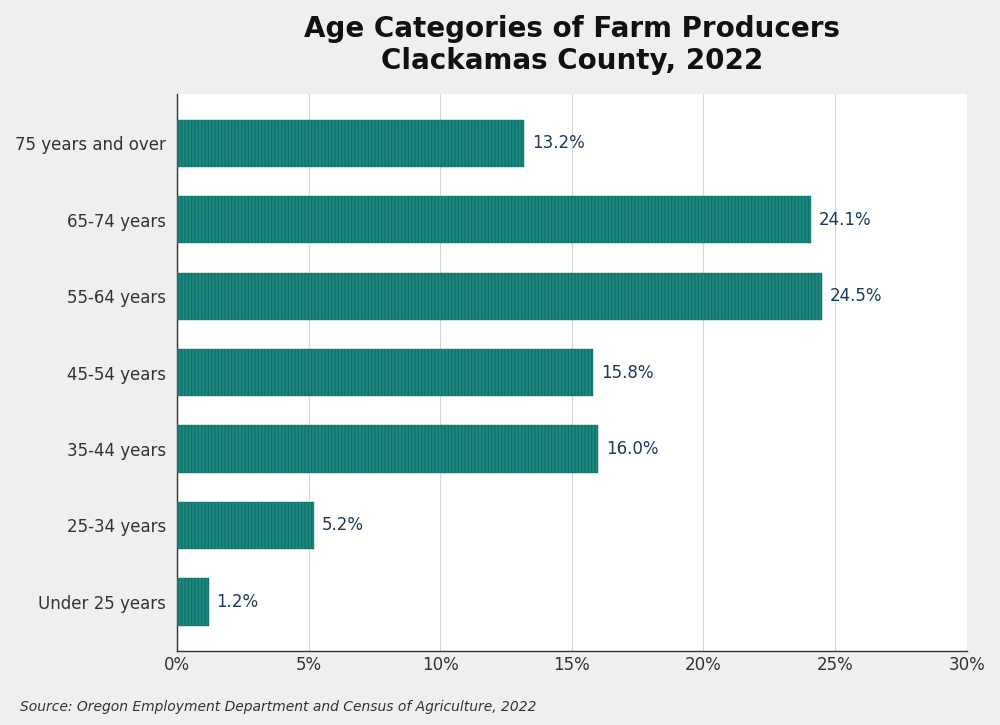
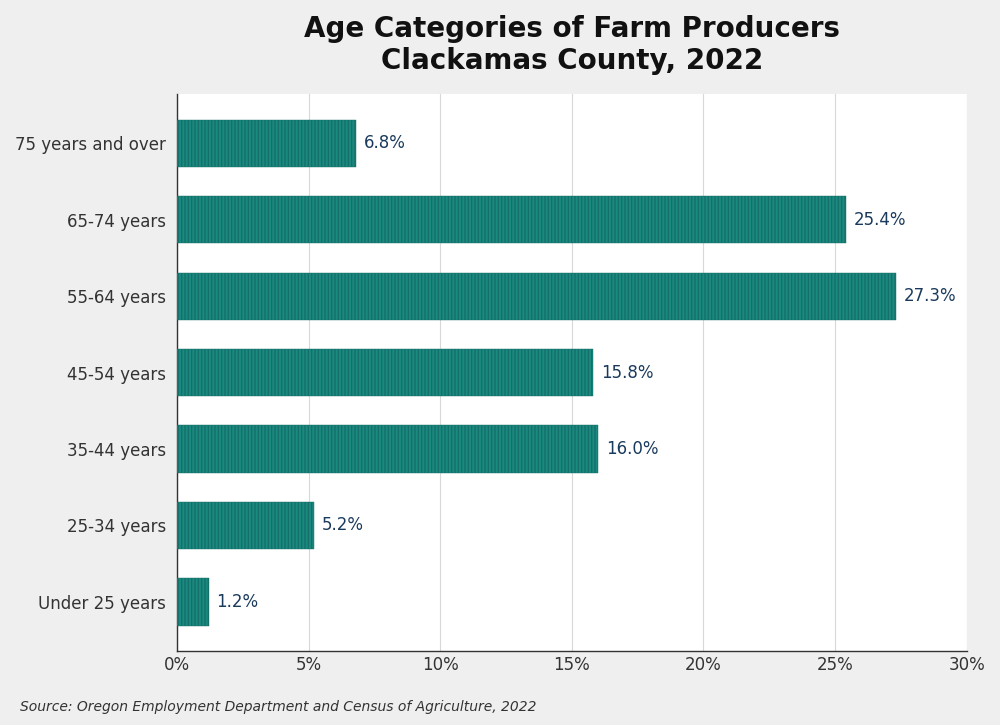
75 years and over: 13.2% -> 6.8%
65-74 years: 24.1% -> 25.4%
55-64 years: 24.5% -> 27.3%
